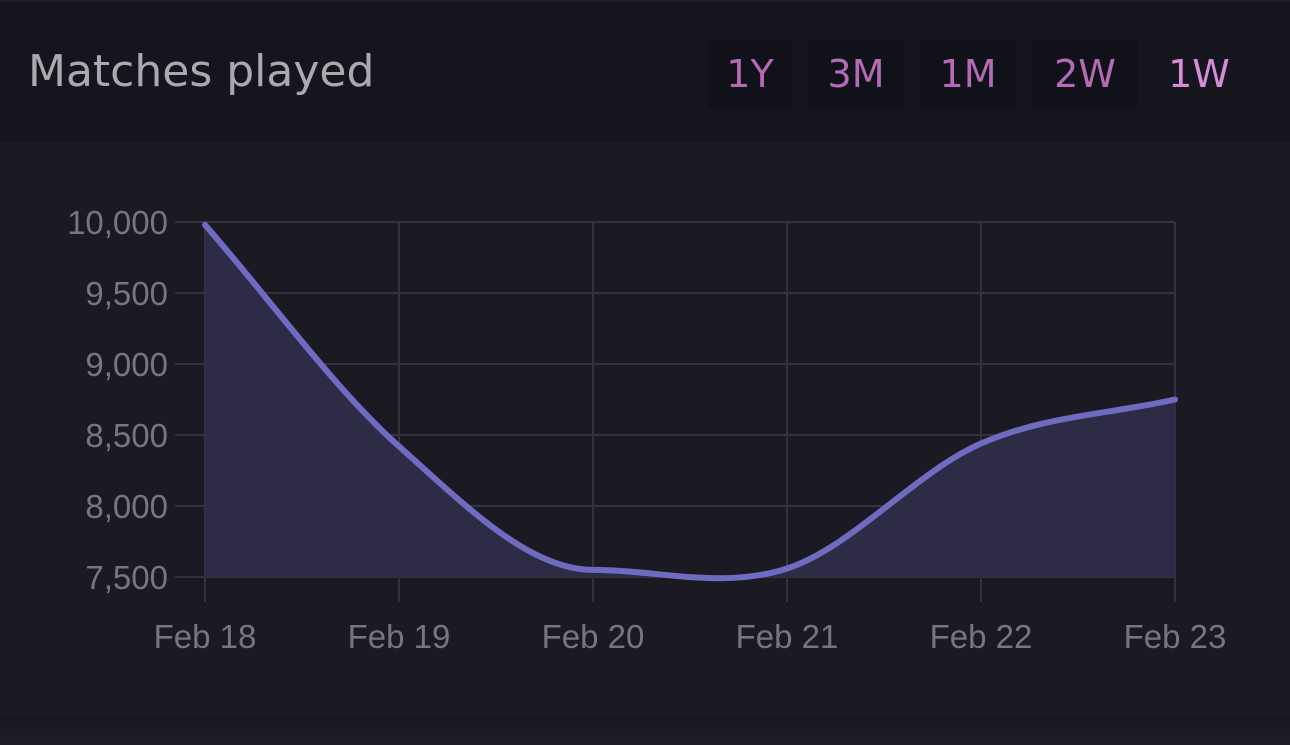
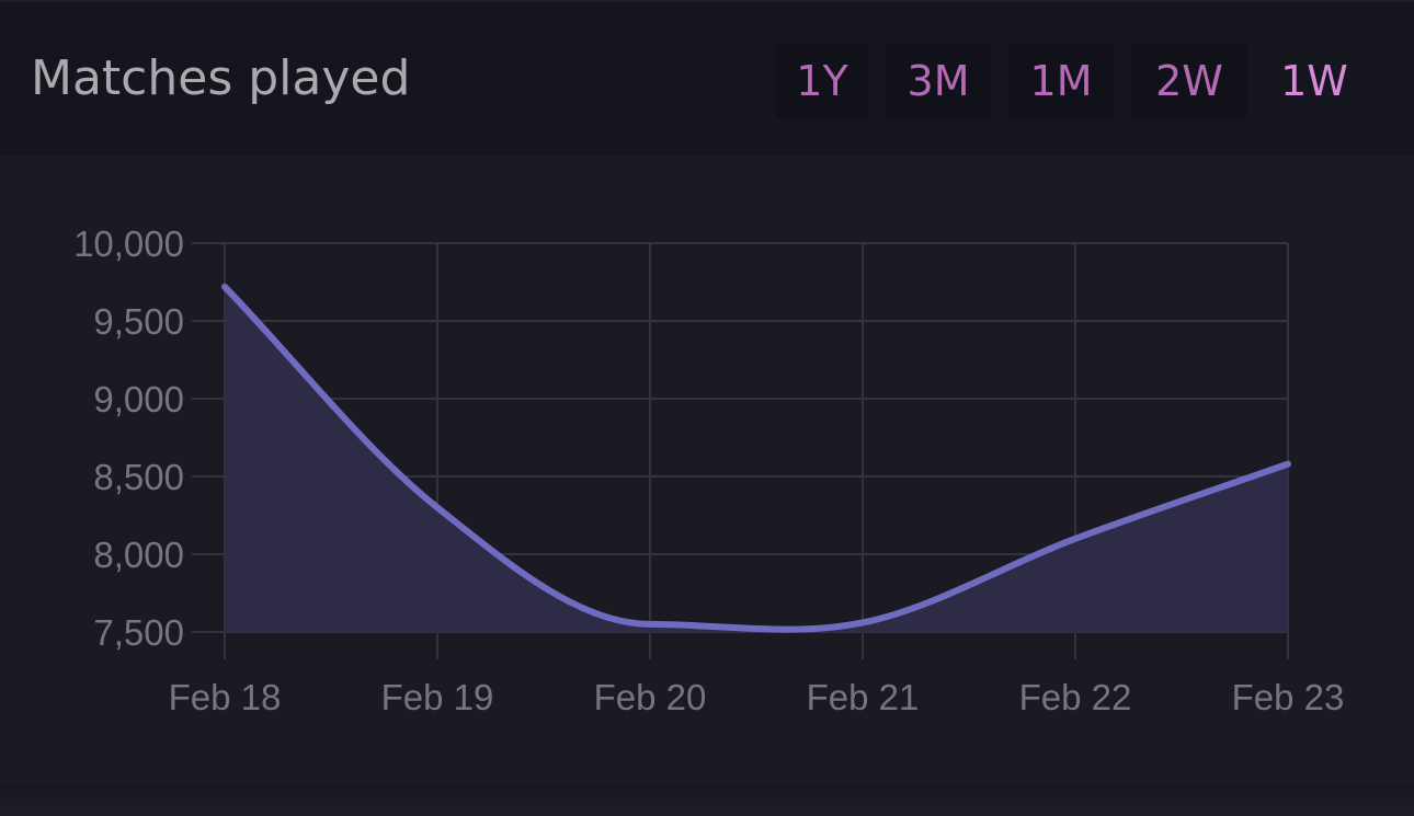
Feb 18: 9980 -> 9720
Feb 19: 8420 -> 8300
Feb 22: 8440 -> 8100
Feb 23: 8750 -> 8580
